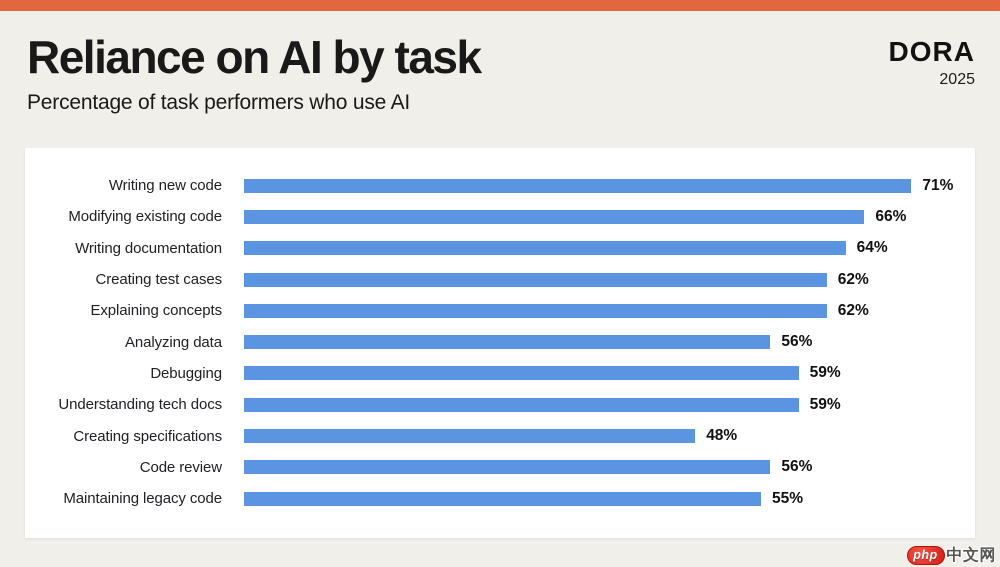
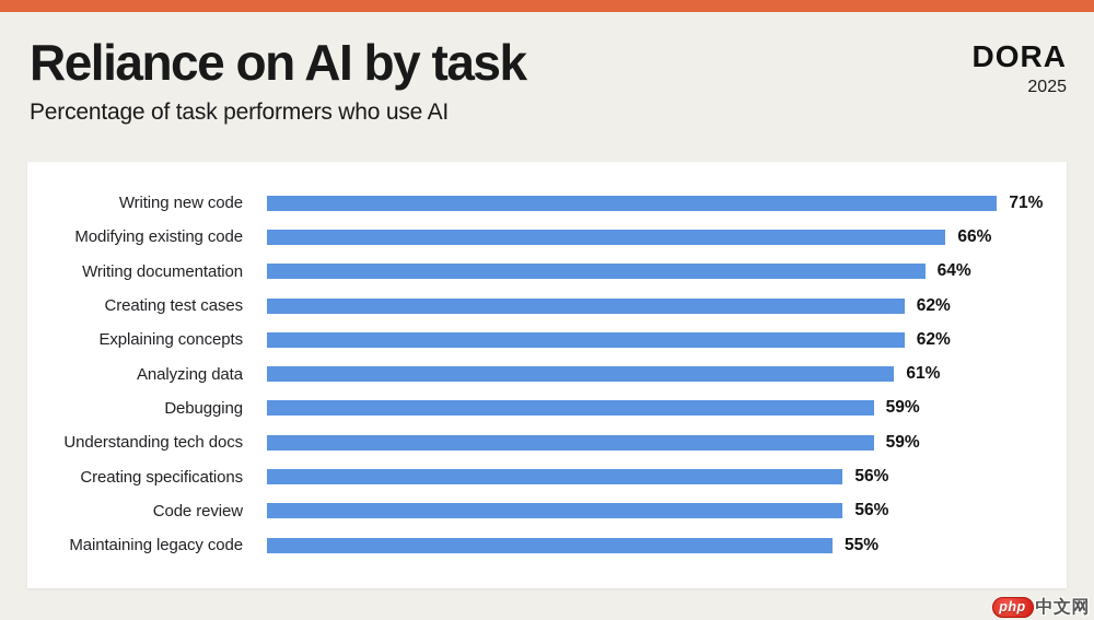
Analyzing data: 56% -> 61%
Creating specifications: 48% -> 56%
